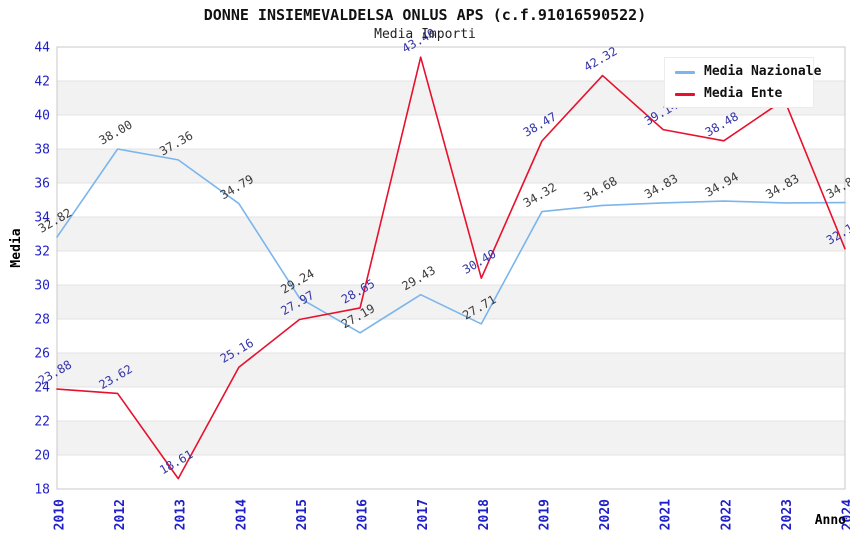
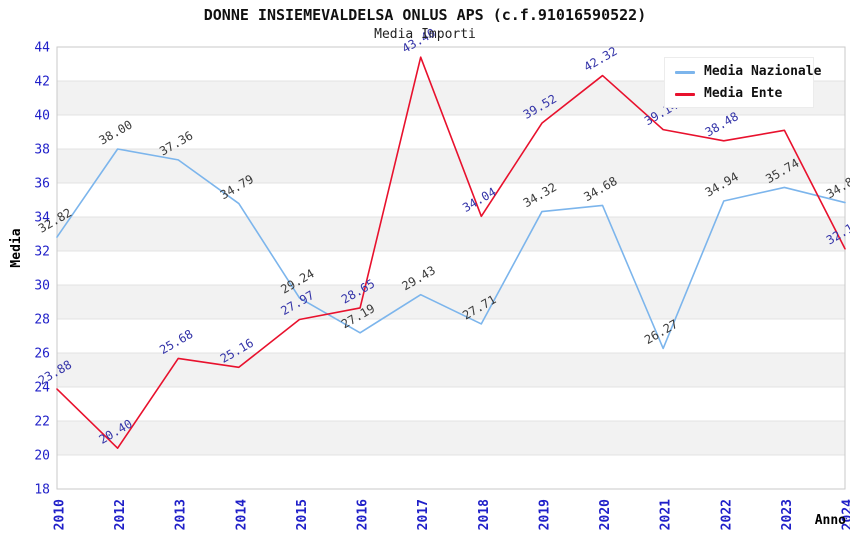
Media Ente/2012: 23.62 -> 20.40
Media Ente/2013: 18.61 -> 25.68
Media Ente/2018: 30.40 -> 34.04
Media Ente/2019: 38.47 -> 39.52
Media Nazionale/2021: 34.83 -> 26.27
Media Nazionale/2023: 34.83 -> 35.74
Media Ente/2023: 40.9 -> 39.1
